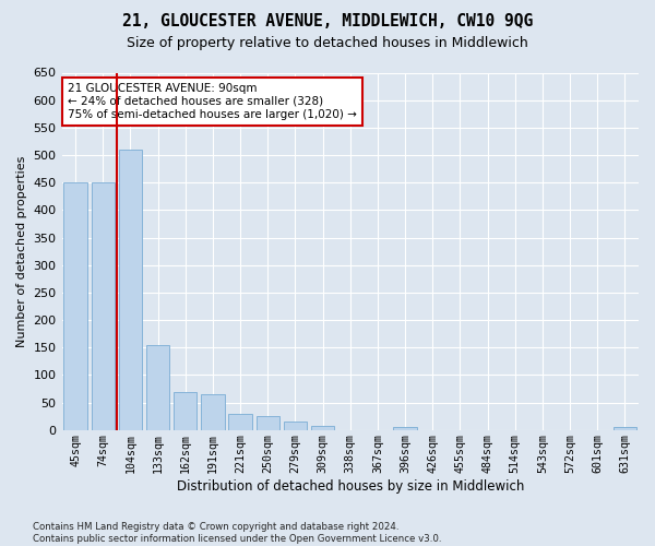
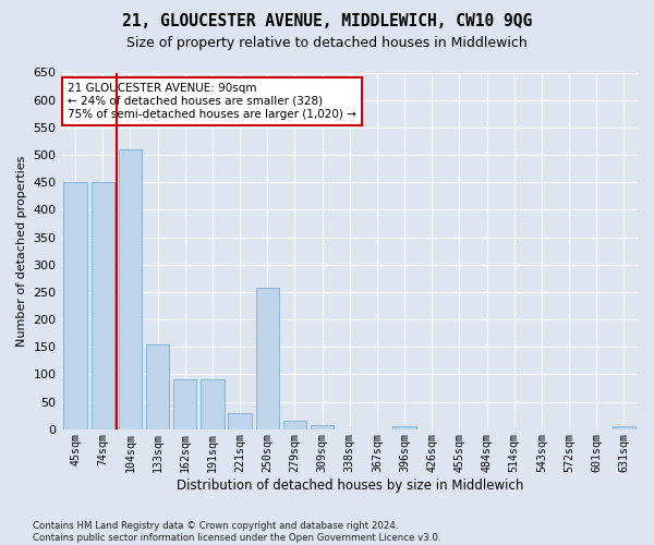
162sqm: 70 -> 90
191sqm: 65 -> 90
250sqm: 25 -> 258
